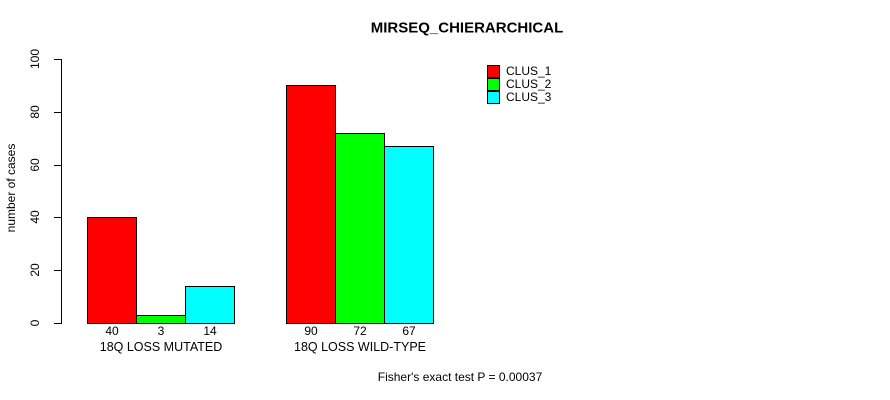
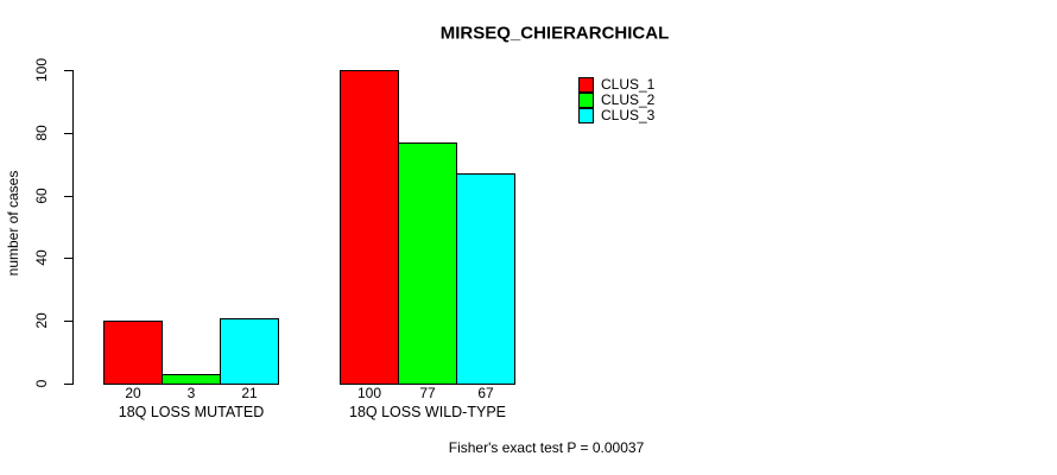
CLUS_1/18Q LOSS MUTATED: 40 -> 20
CLUS_3/18Q LOSS MUTATED: 14 -> 21
CLUS_1/18Q LOSS WILD-TYPE: 90 -> 100
CLUS_2/18Q LOSS WILD-TYPE: 72 -> 77
